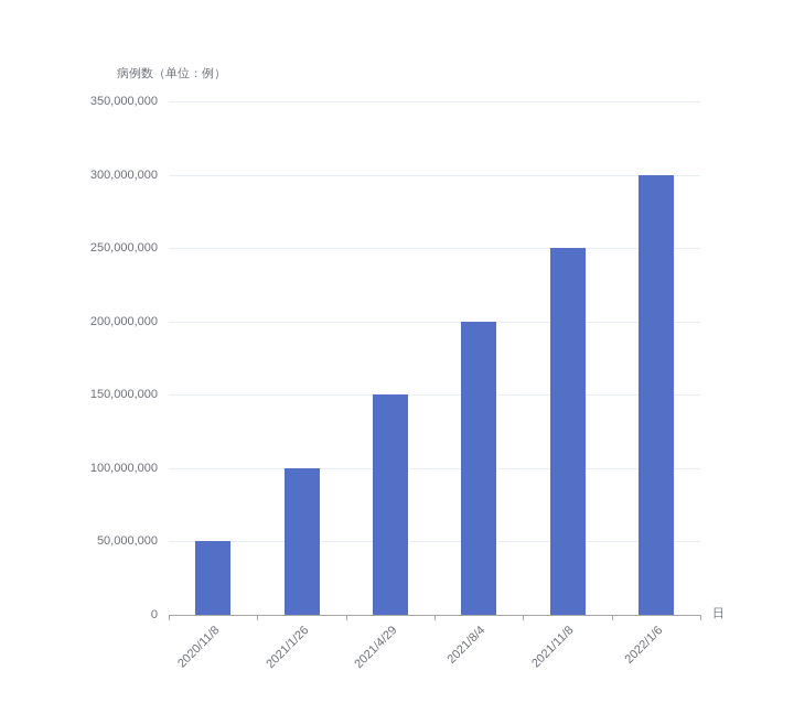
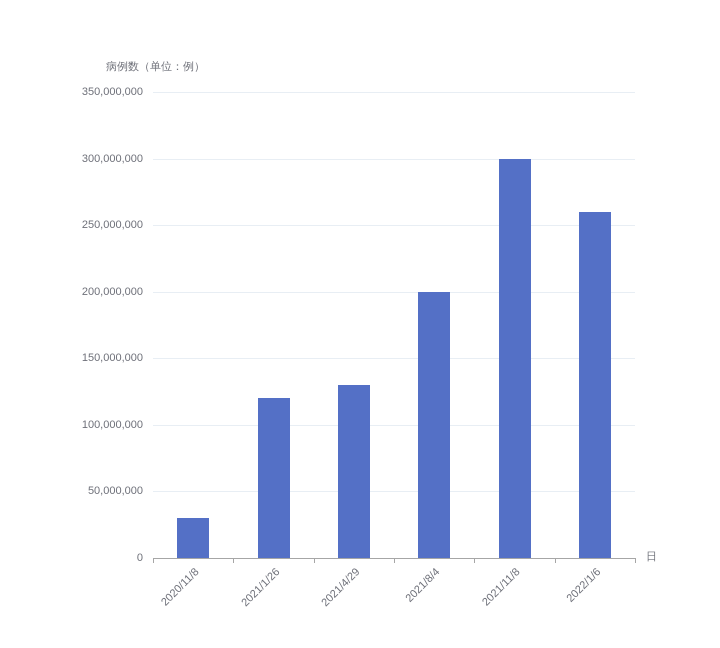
2020/11/8: 50000000 -> 30000000
2021/1/26: 100000000 -> 120000000
2021/4/29: 150000000 -> 130000000
2021/11/8: 250000000 -> 300000000
2022/1/6: 300000000 -> 260000000
